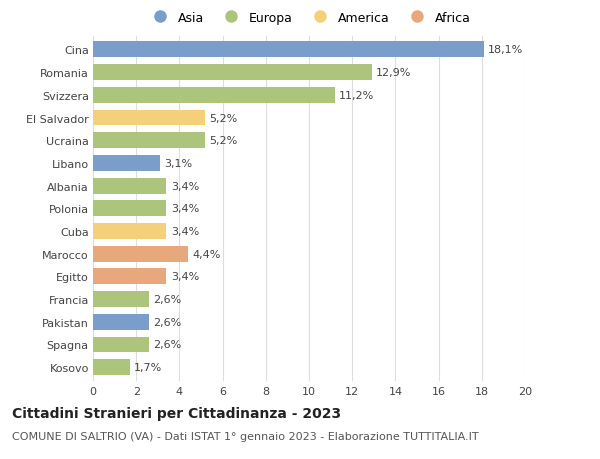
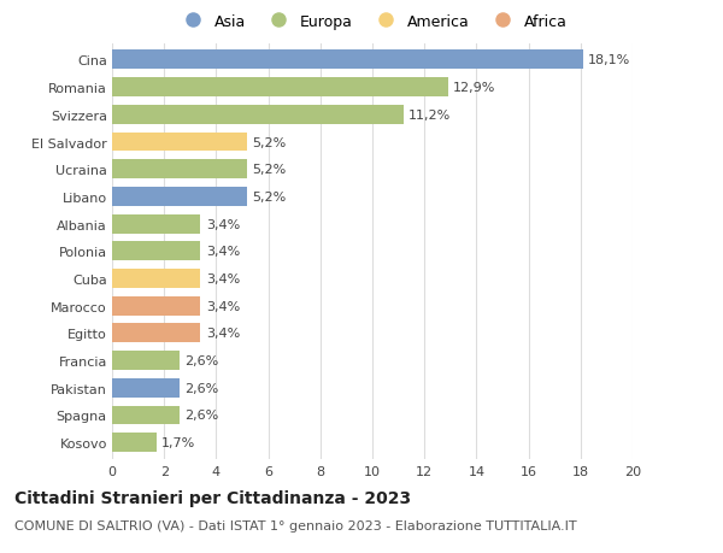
Libano: 3,1% -> 5,2%
Marocco: 4,4% -> 3,4%
